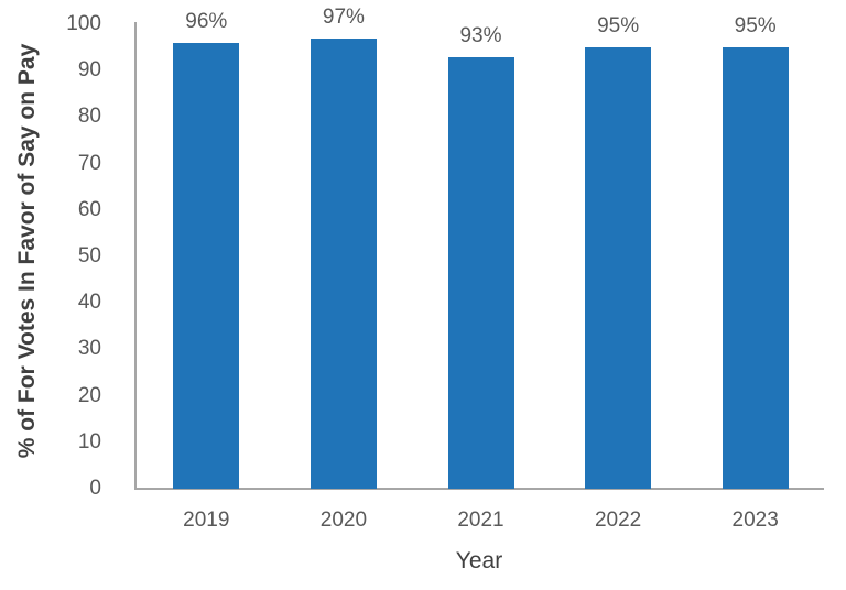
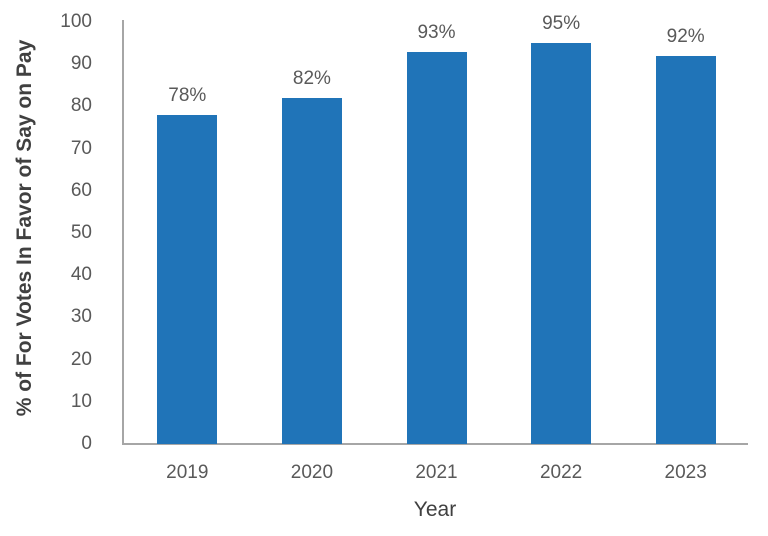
2019: 96% -> 78%
2020: 97% -> 82%
2023: 95% -> 92%
